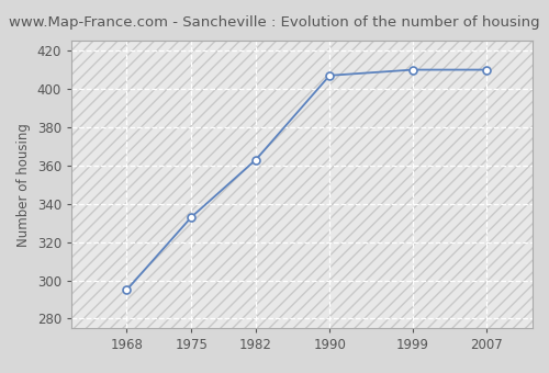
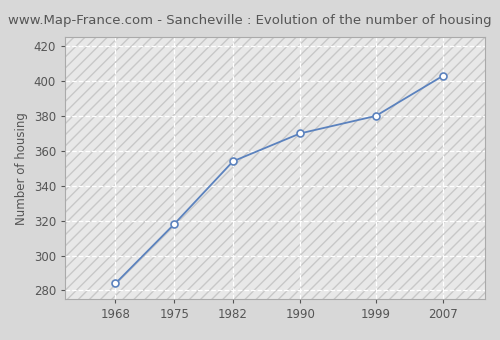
1968: 295 -> 284
1975: 333 -> 318
1982: 363 -> 354
1990: 407 -> 370
1999: 410 -> 380
2007: 410 -> 403
